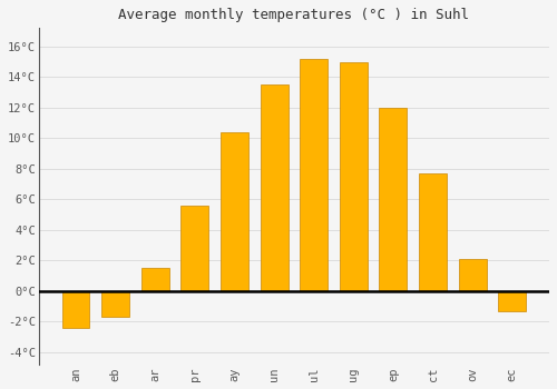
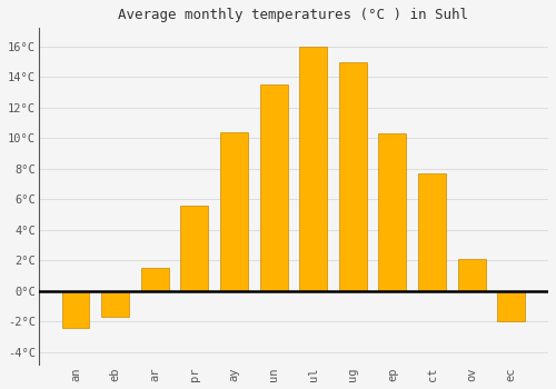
ul: 15.2°C -> 16.0°C
ep: 12.0°C -> 10.3°C
ec: -1.3°C -> -2.0°C
